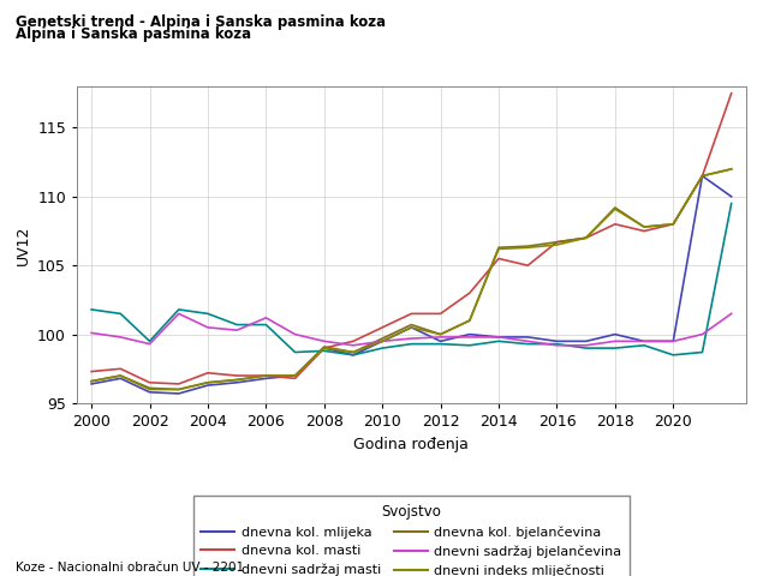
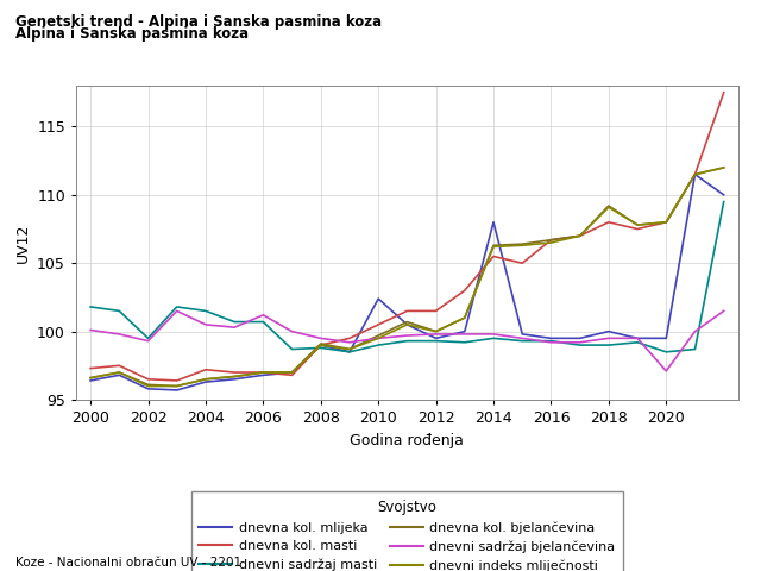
dnevna kol. mlijeka/2010: 99.5 -> 102.4
dnevna kol. mlijeka/2014: 99.8 -> 108.0
dnevni sadržaj bjelančevina/2020: 99.5 -> 97.1
